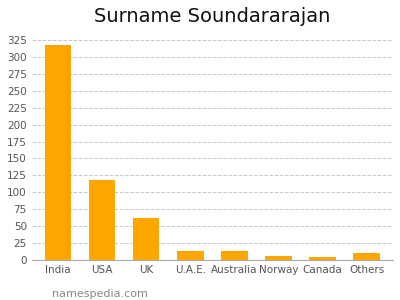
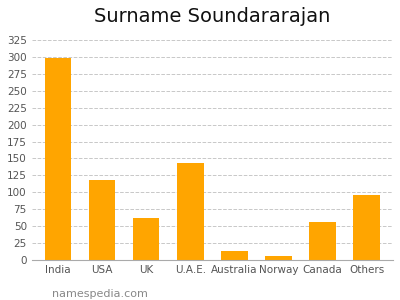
India: 318 -> 298
U.A.E.: 14 -> 144
Canada: 5 -> 56
Others: 11 -> 96
